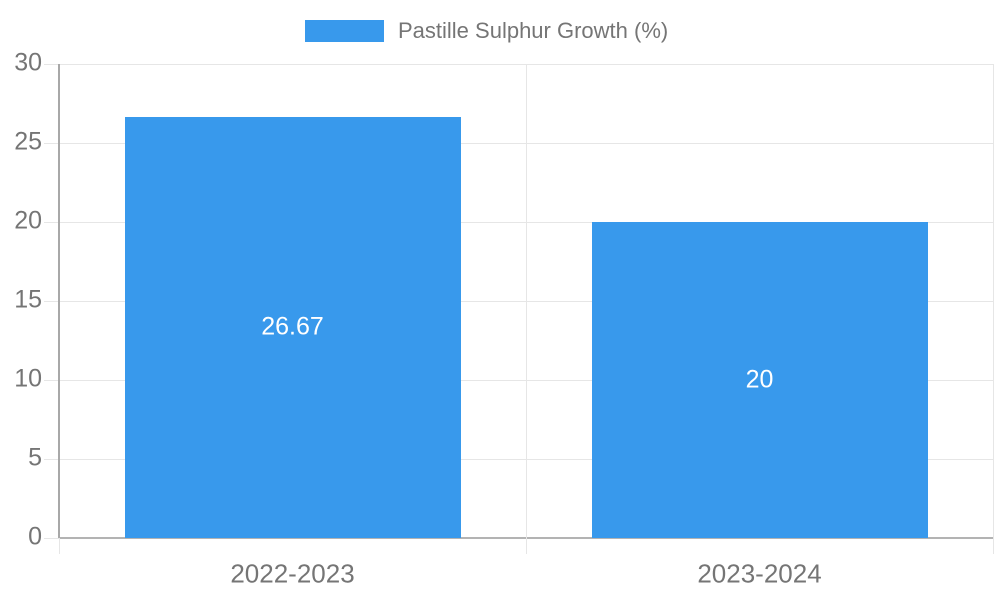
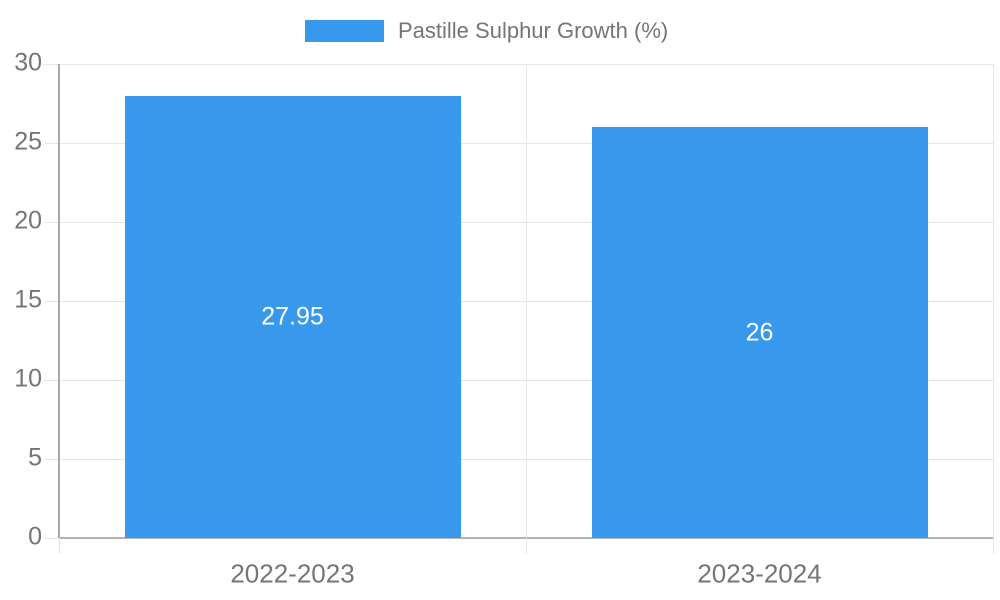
2022-2023: 26.67 -> 27.95
2023-2024: 20 -> 26
